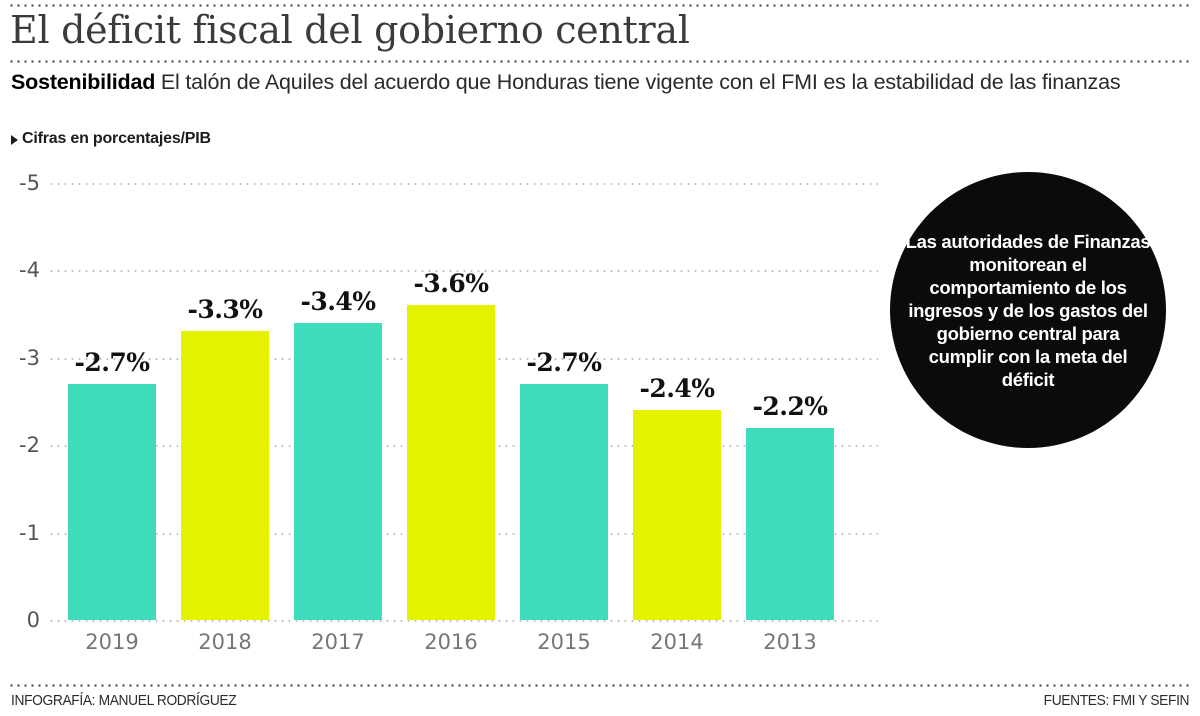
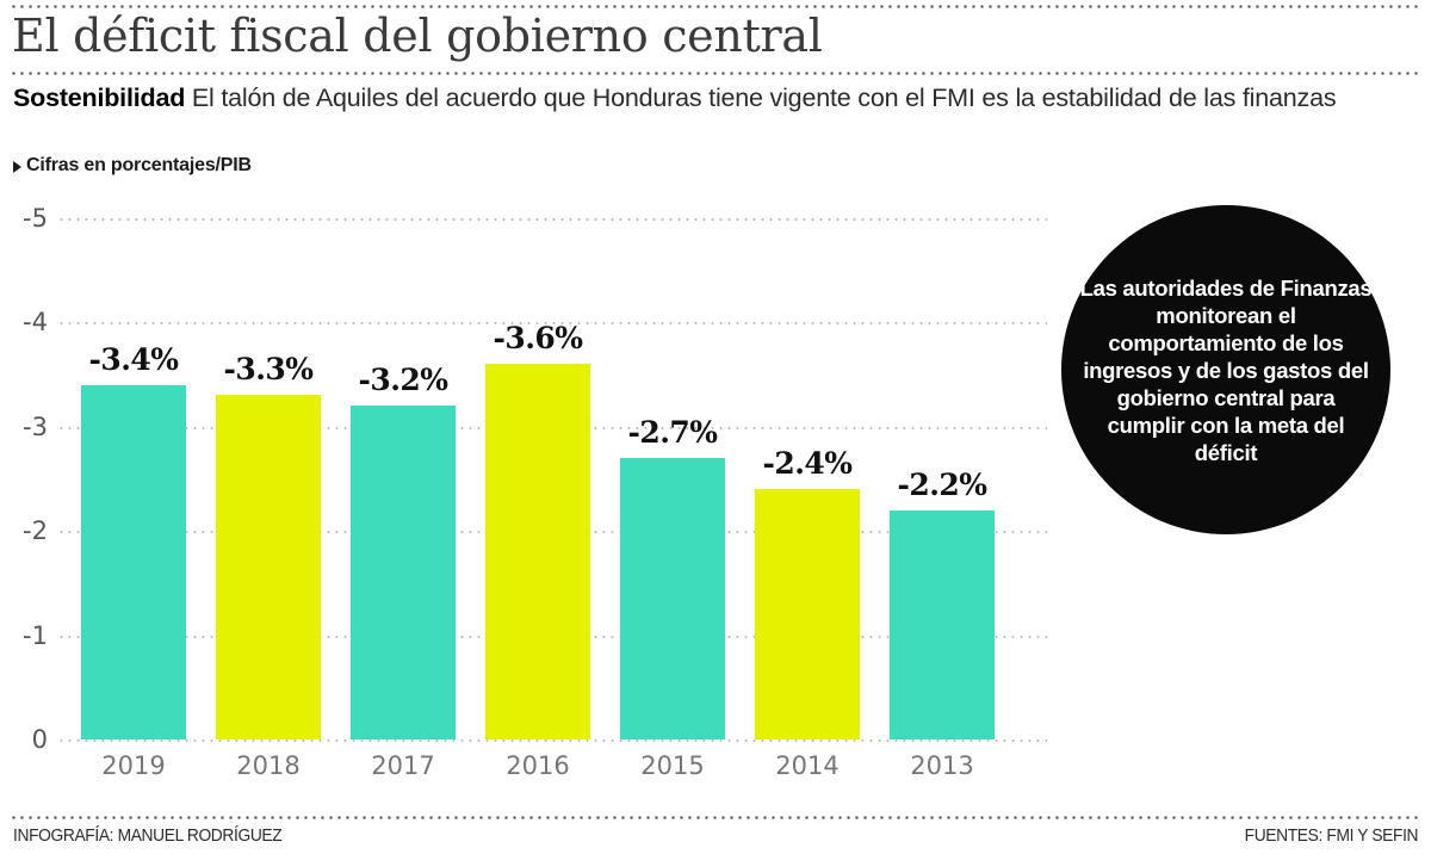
2019: -2.7% -> -3.4%
2017: -3.4% -> -3.2%
